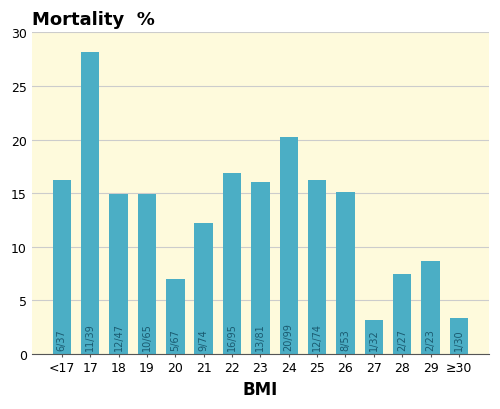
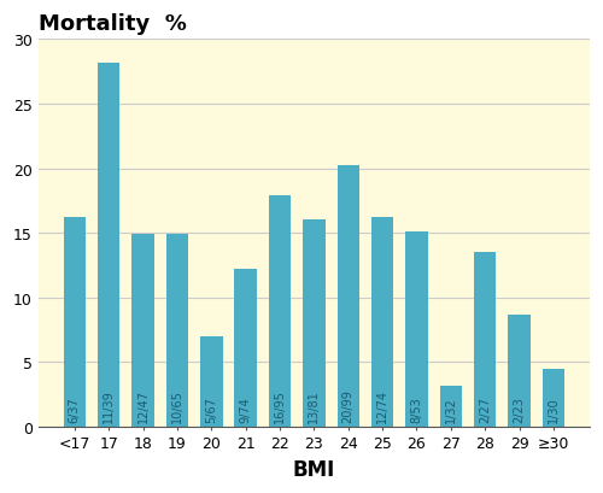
22: 16.8 -> 17.9
28: 7.4 -> 13.5
≥30: 3.3 -> 4.5
